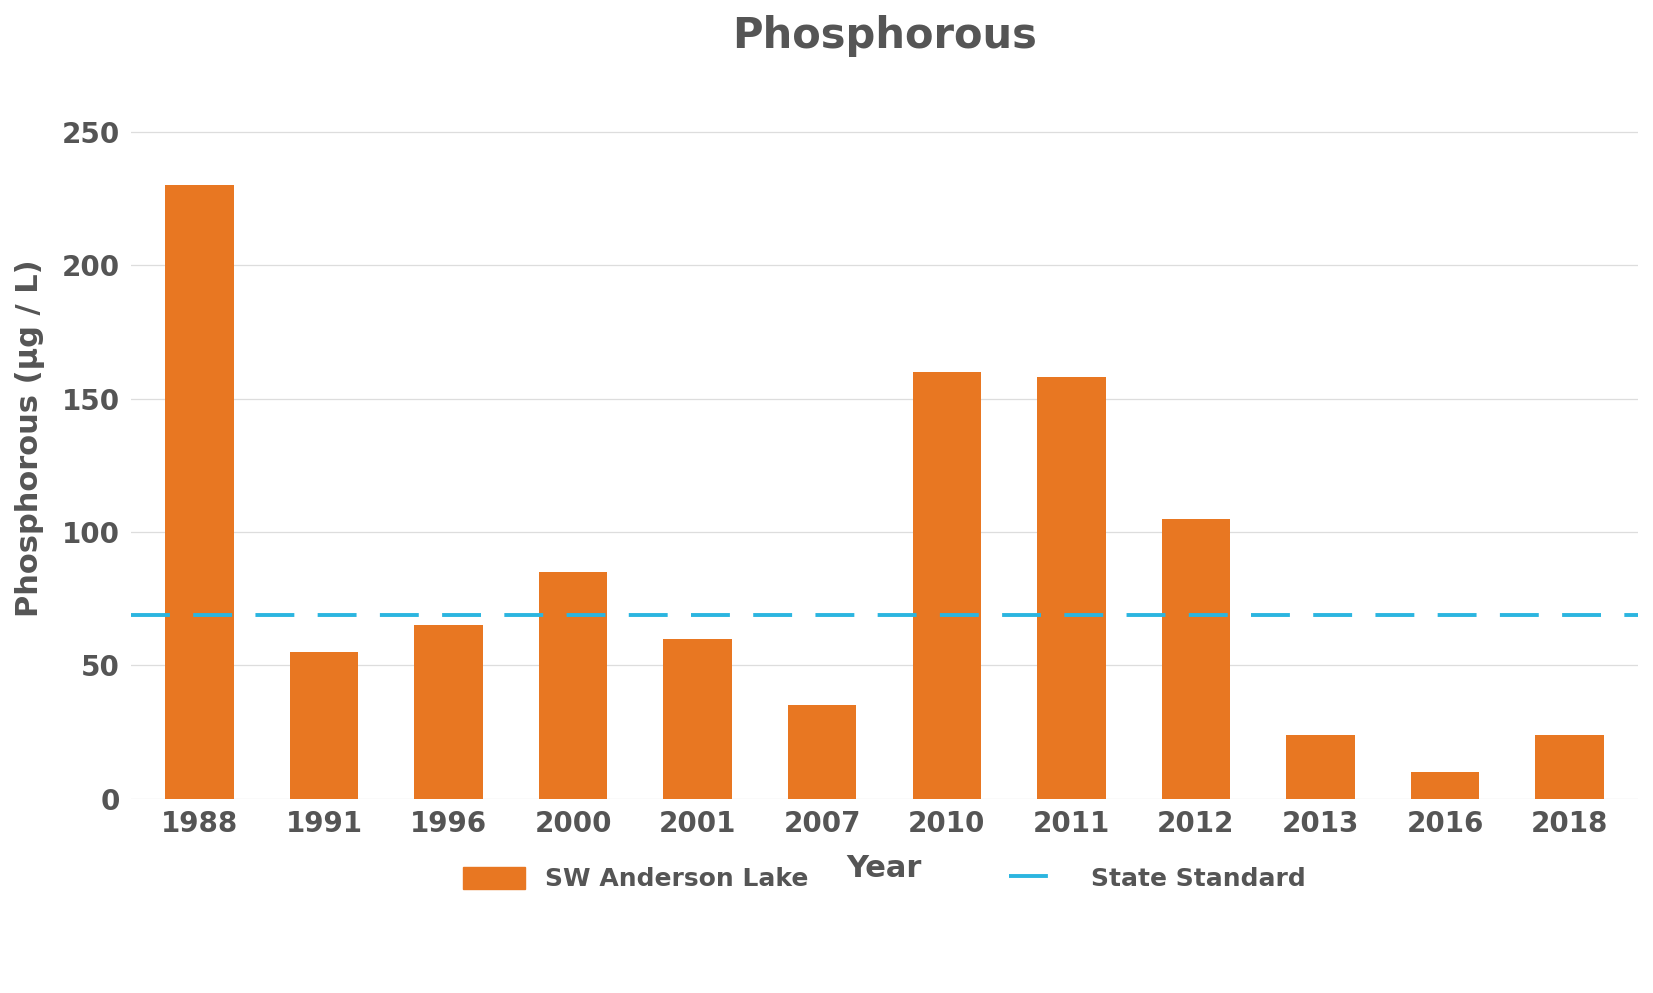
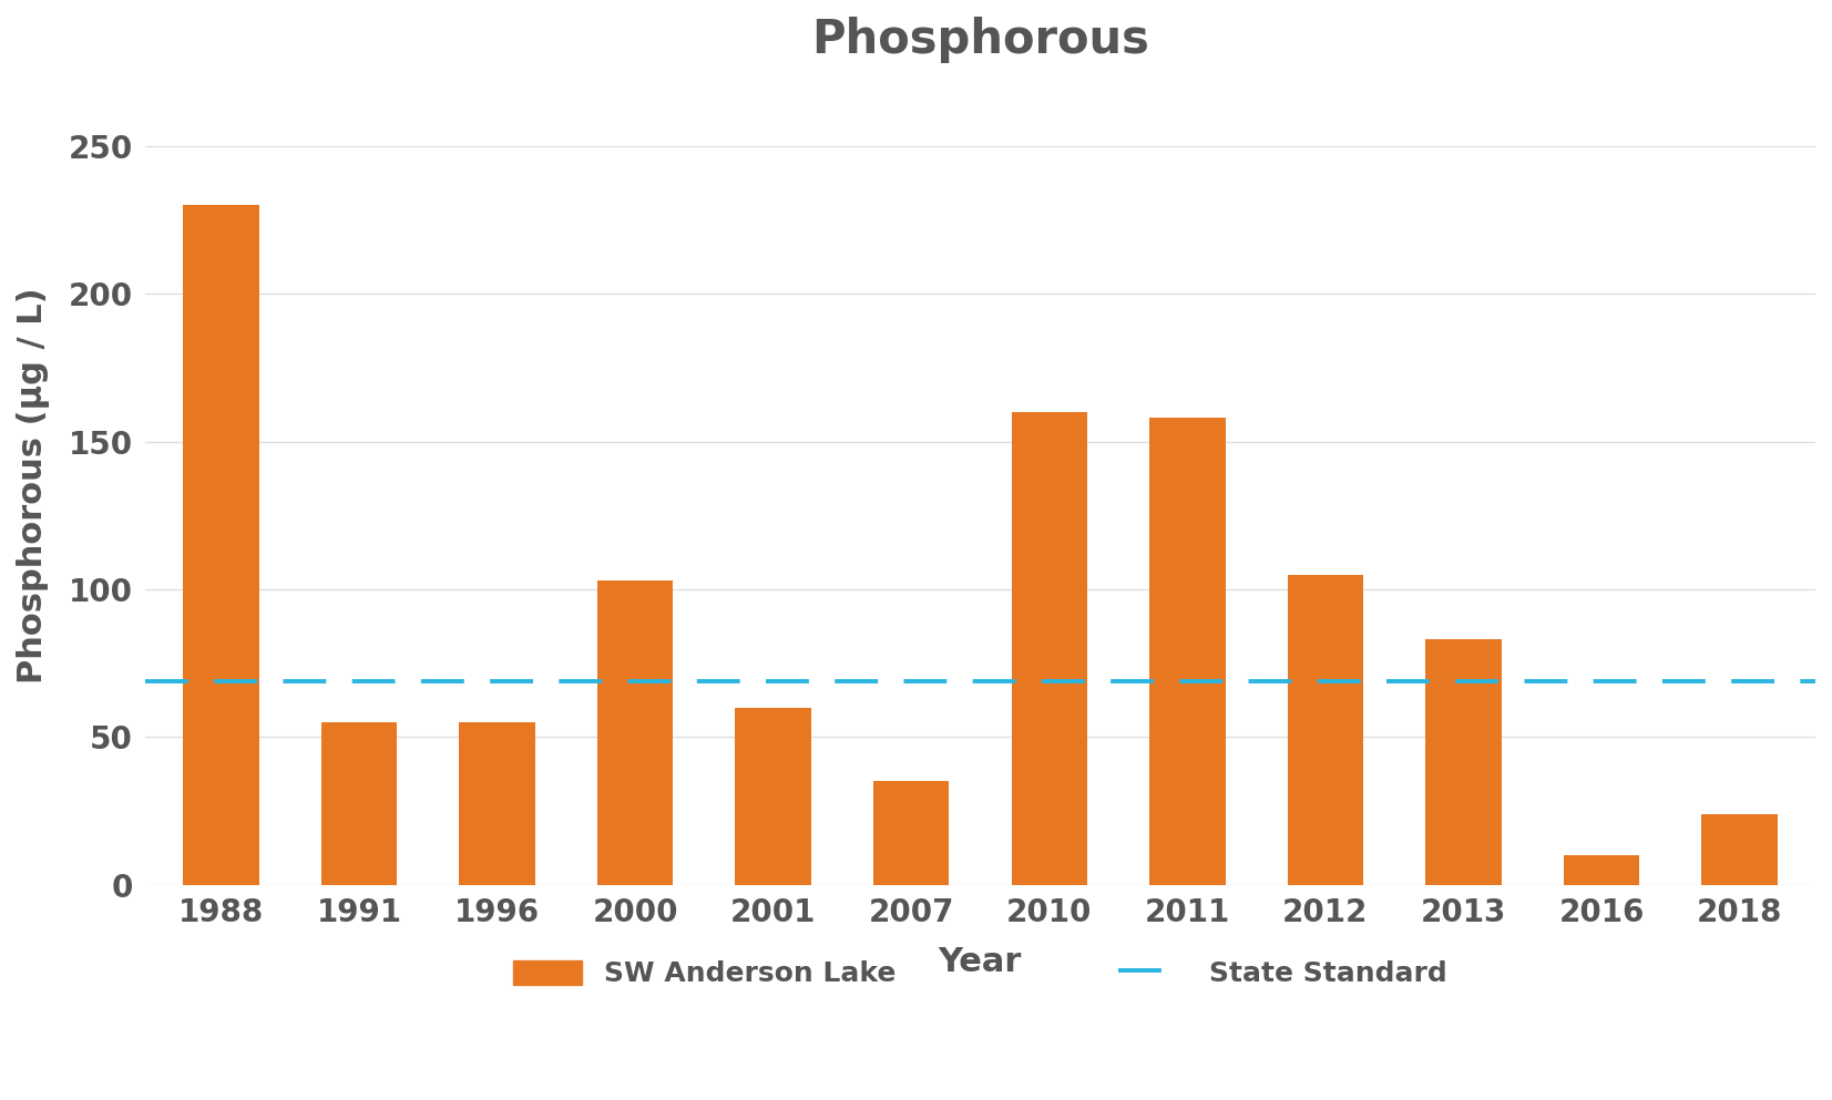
1996: 65 -> 55
2000: 85 -> 103
2013: 24 -> 83
